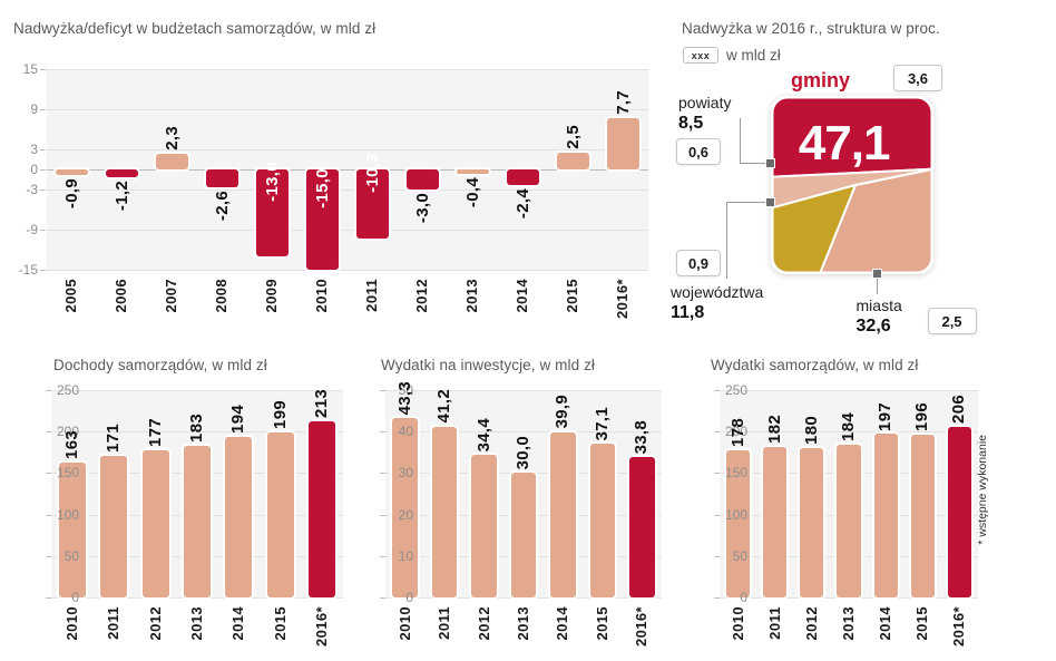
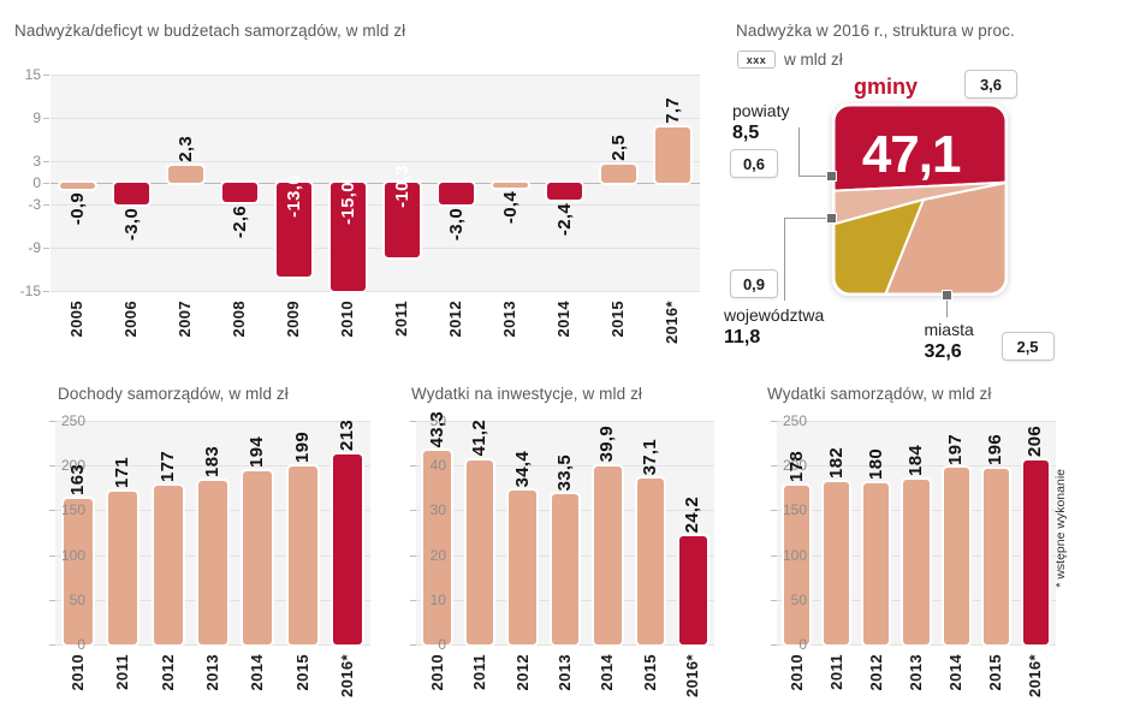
Nadwyżka/deficyt w budżetach samorządów, w mld zł/2006: -1,2 -> -3,0
Wydatki na inwestycje, w mld zł/2013: 30,0 -> 33,5
Wydatki na inwestycje, w mld zł/2016*: 33,8 -> 24,2
